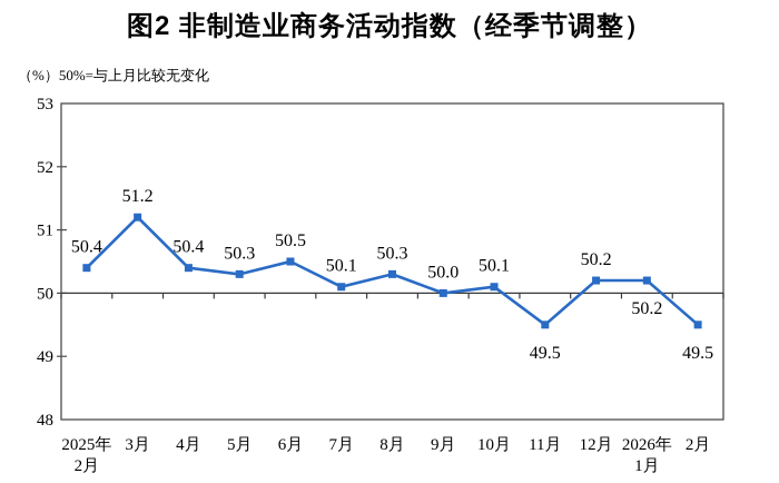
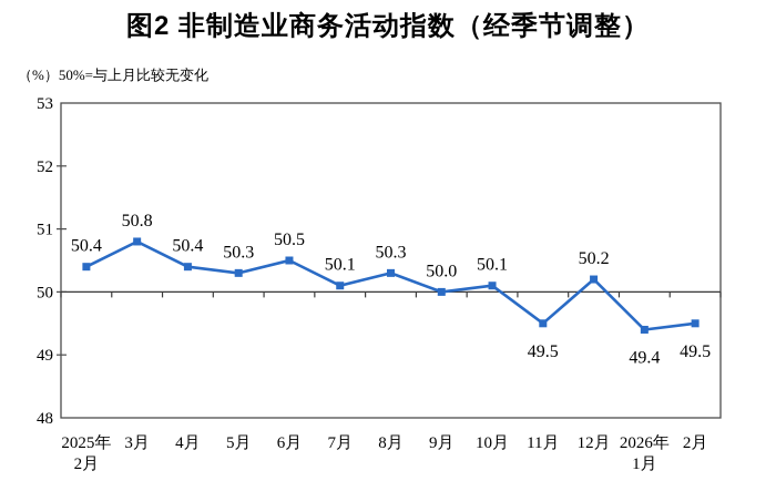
3月: 51.2 -> 50.8
2026年 1月: 50.2 -> 49.4
